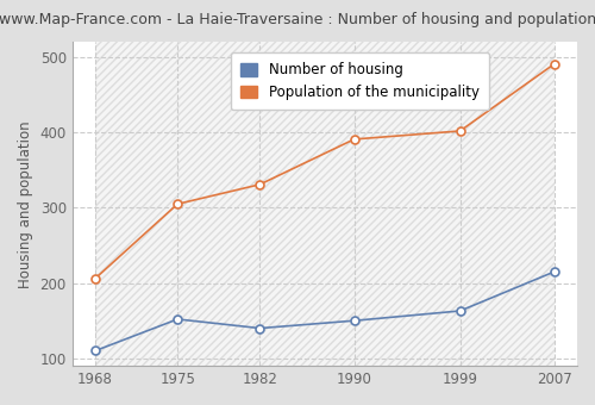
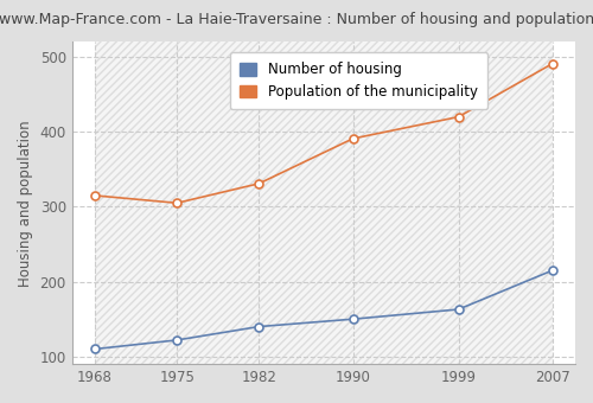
Population of the municipality/1968: 206 -> 315
Number of housing/1975: 152 -> 122
Population of the municipality/1999: 402 -> 420
